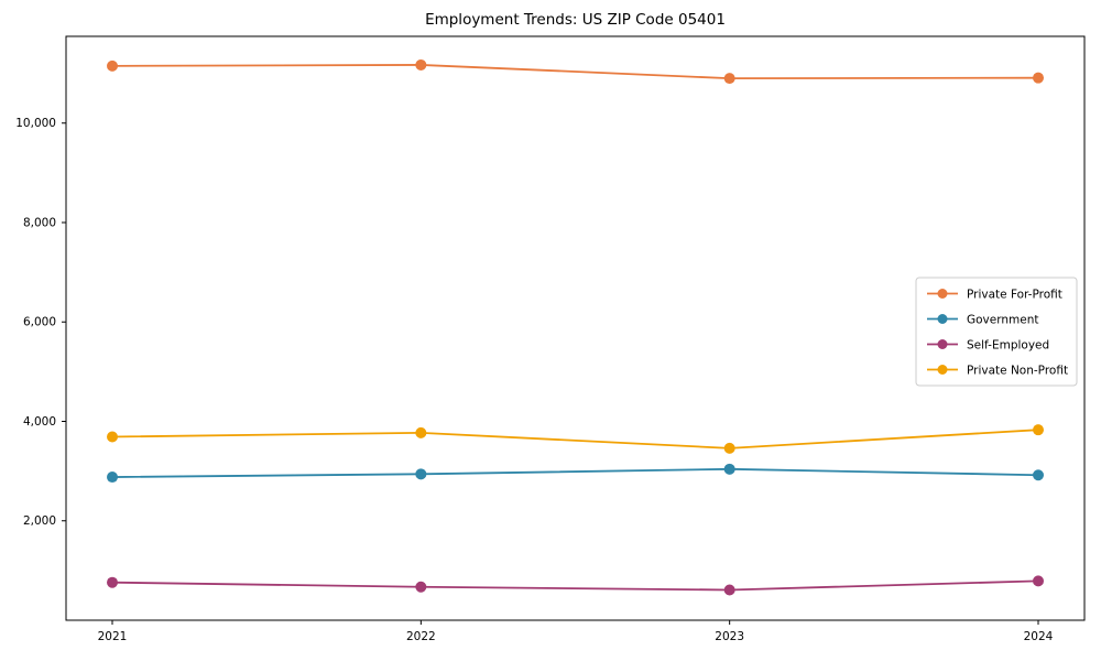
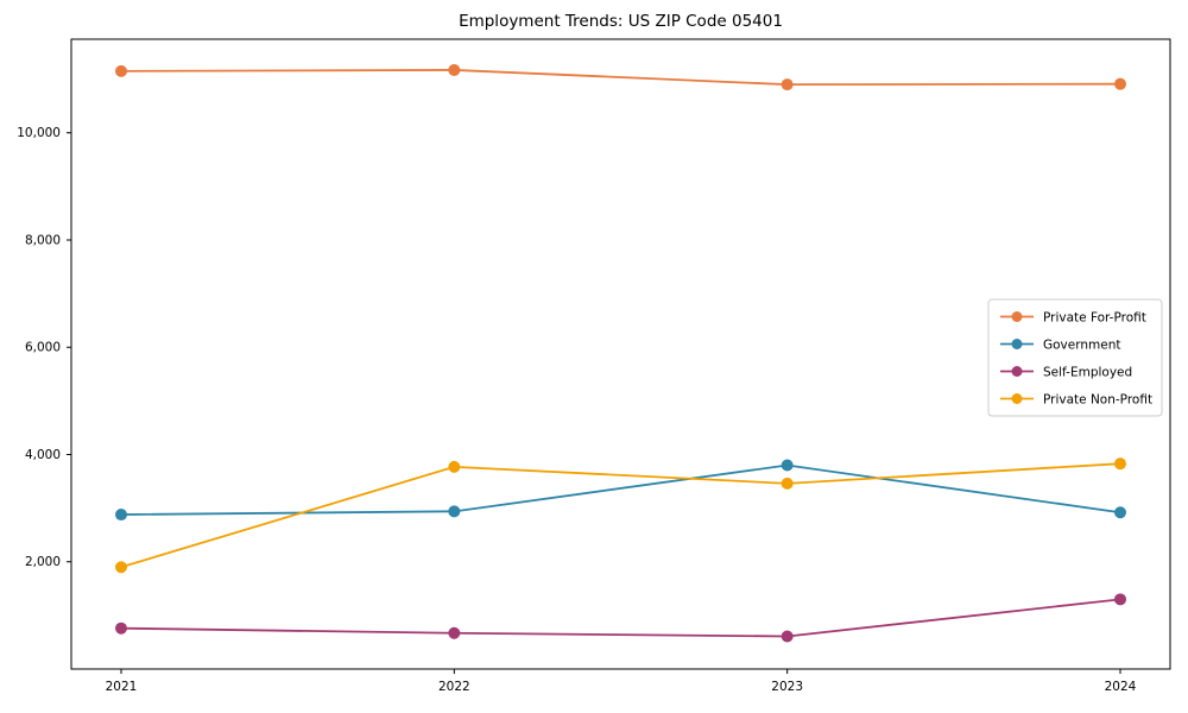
Private Non-Profit/2021: 3700 -> 1900
Government/2023: 3000 -> 3800
Self-Employed/2024: 800 -> 1300
